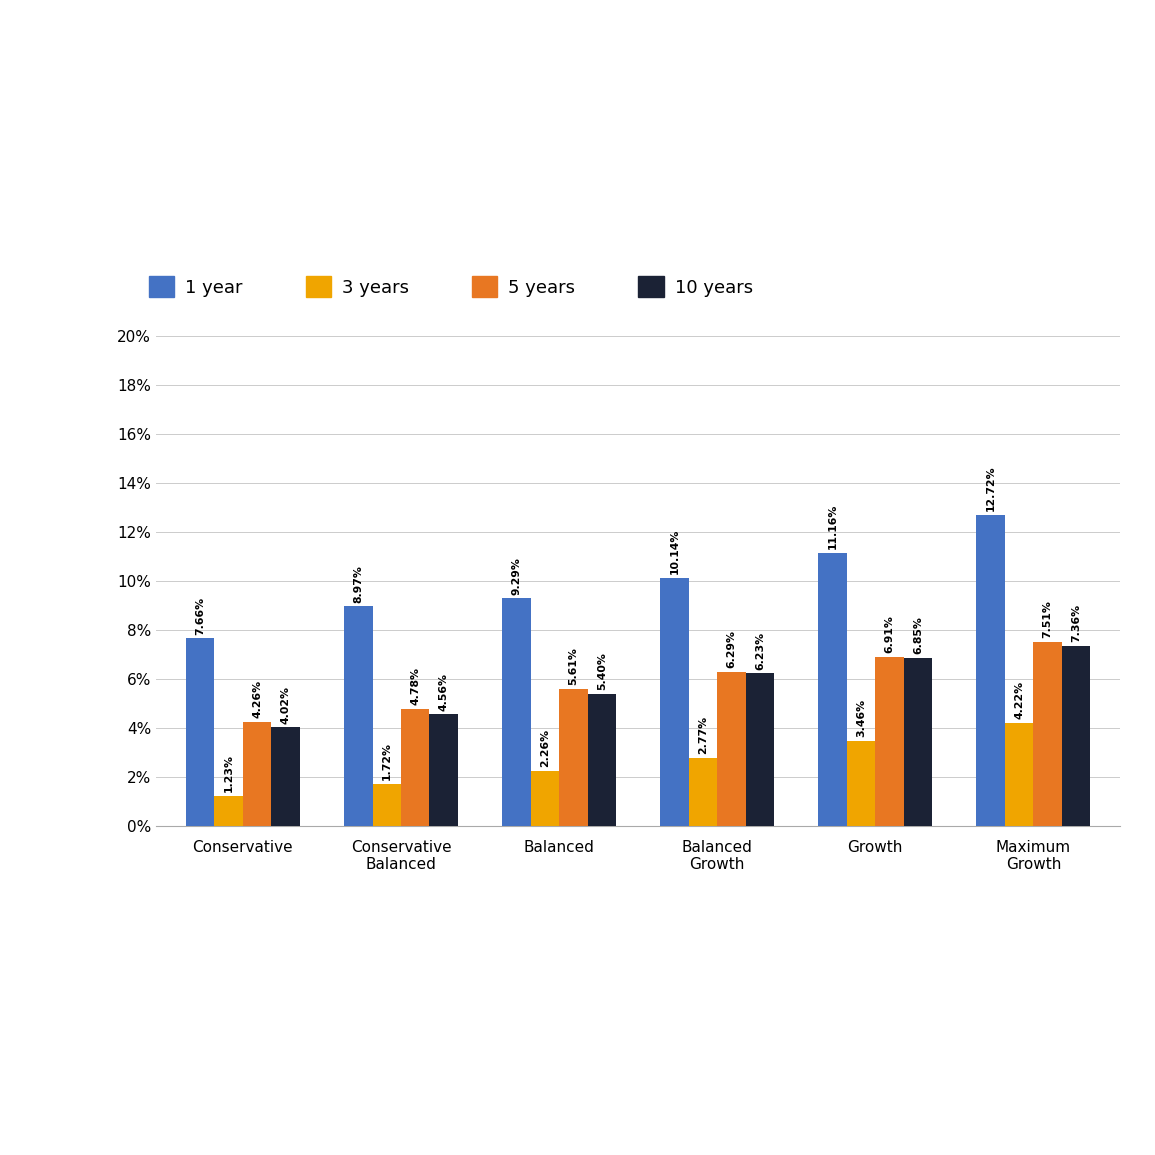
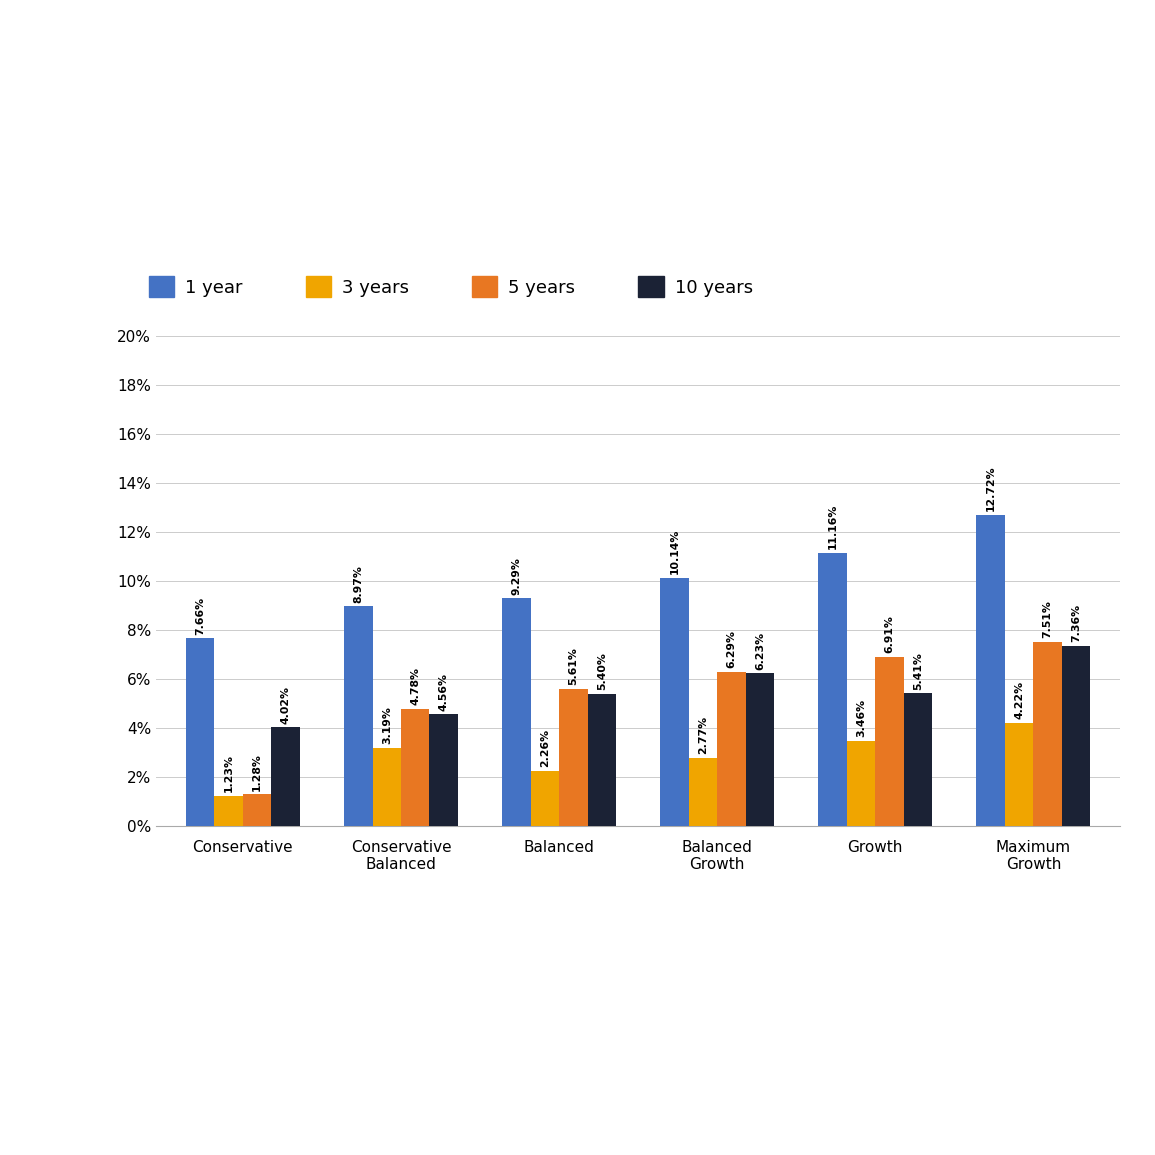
5 years/Conservative: 4.26% -> 1.28%
3 years/Conservative Balanced: 1.72% -> 3.19%
10 years/Growth: 6.85% -> 5.41%
